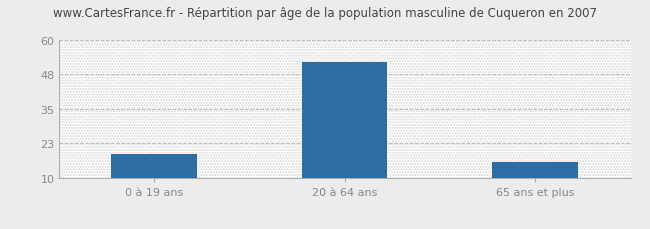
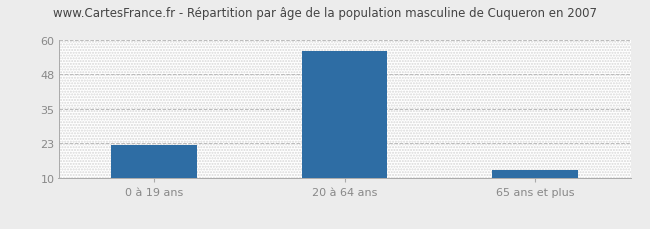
0 à 19 ans: 19 -> 22
20 à 64 ans: 52 -> 56
65 ans et plus: 16 -> 13
